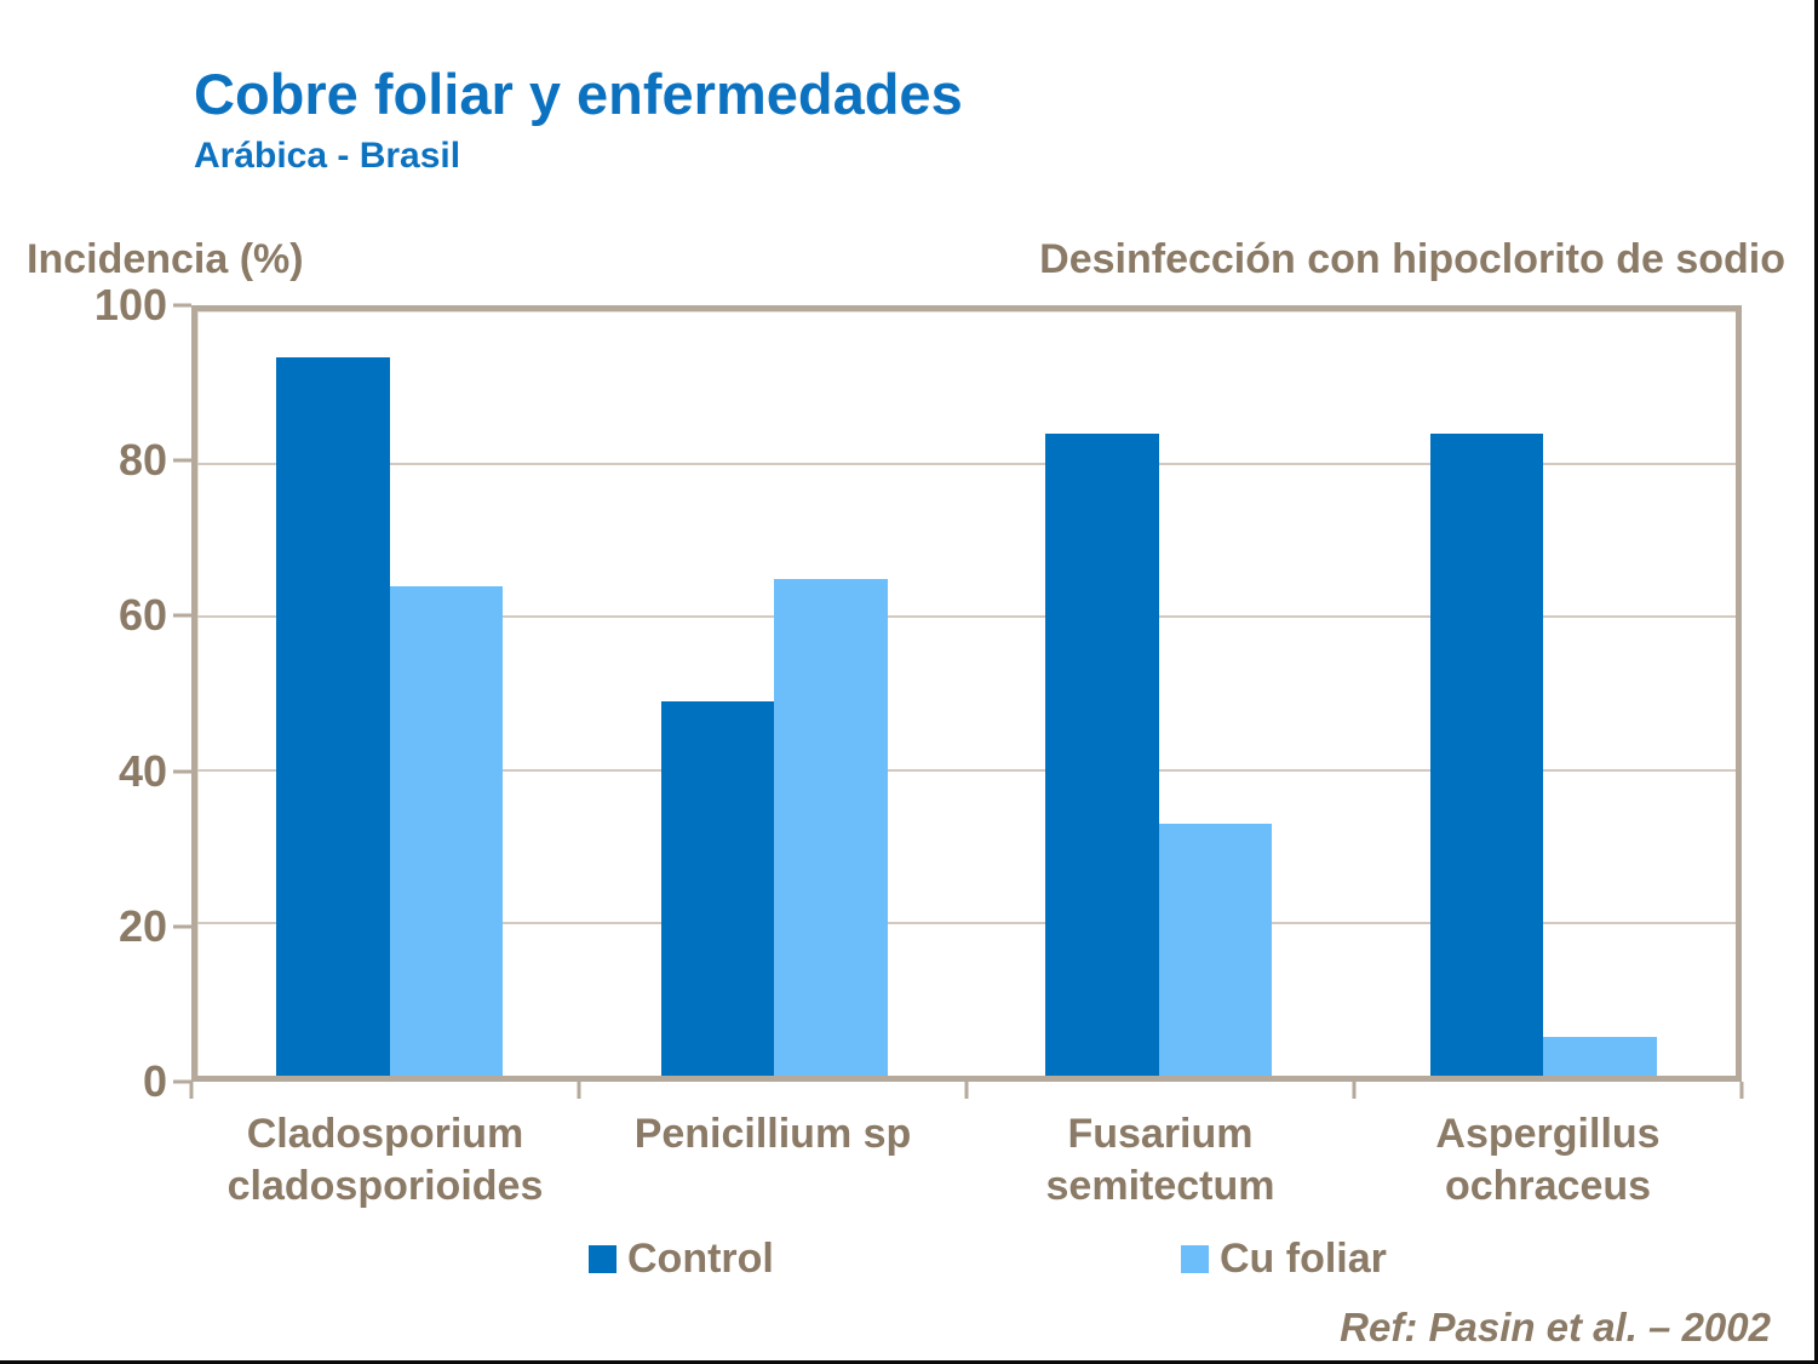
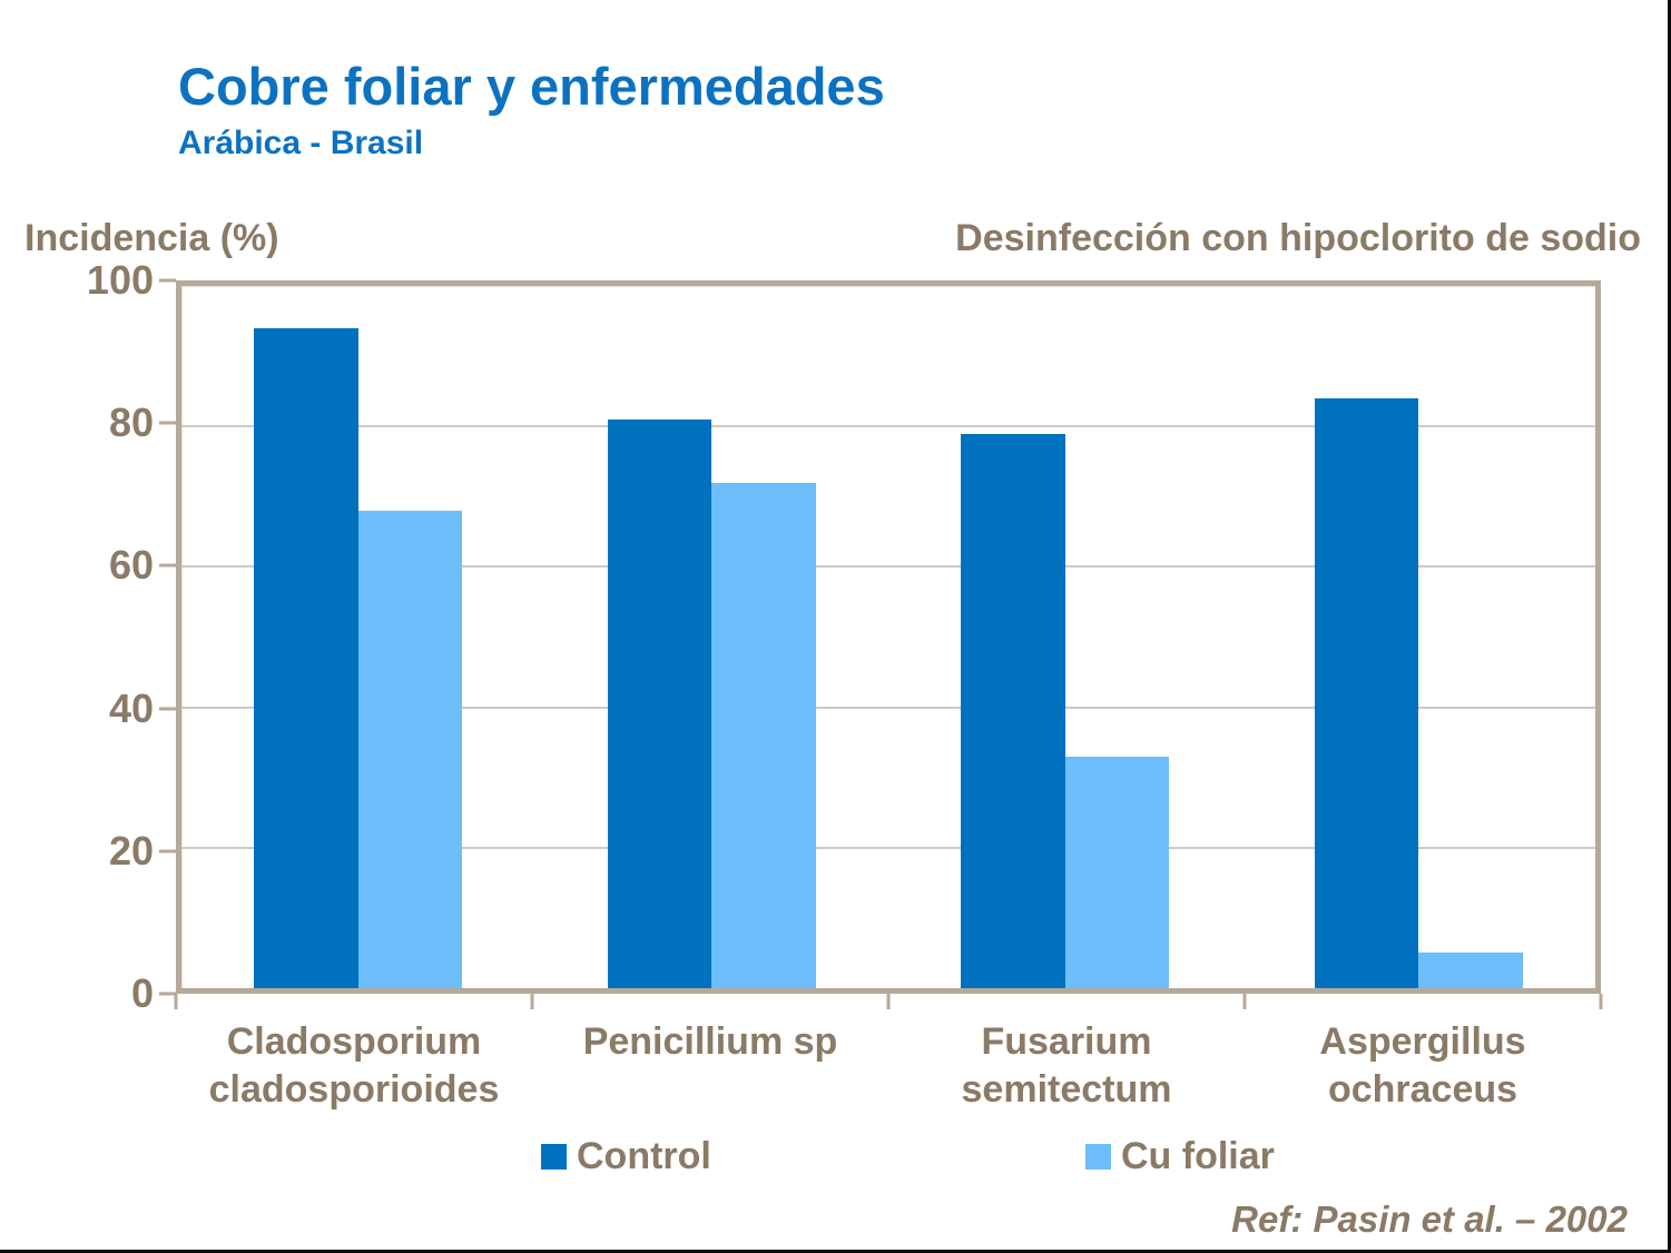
Cu foliar/Cladosporium cladosporioides: 64 -> 68
Control/Penicillium sp: 49 -> 81
Cu foliar/Penicillium sp: 65 -> 72
Control/Fusarium semitectum: 84 -> 79
